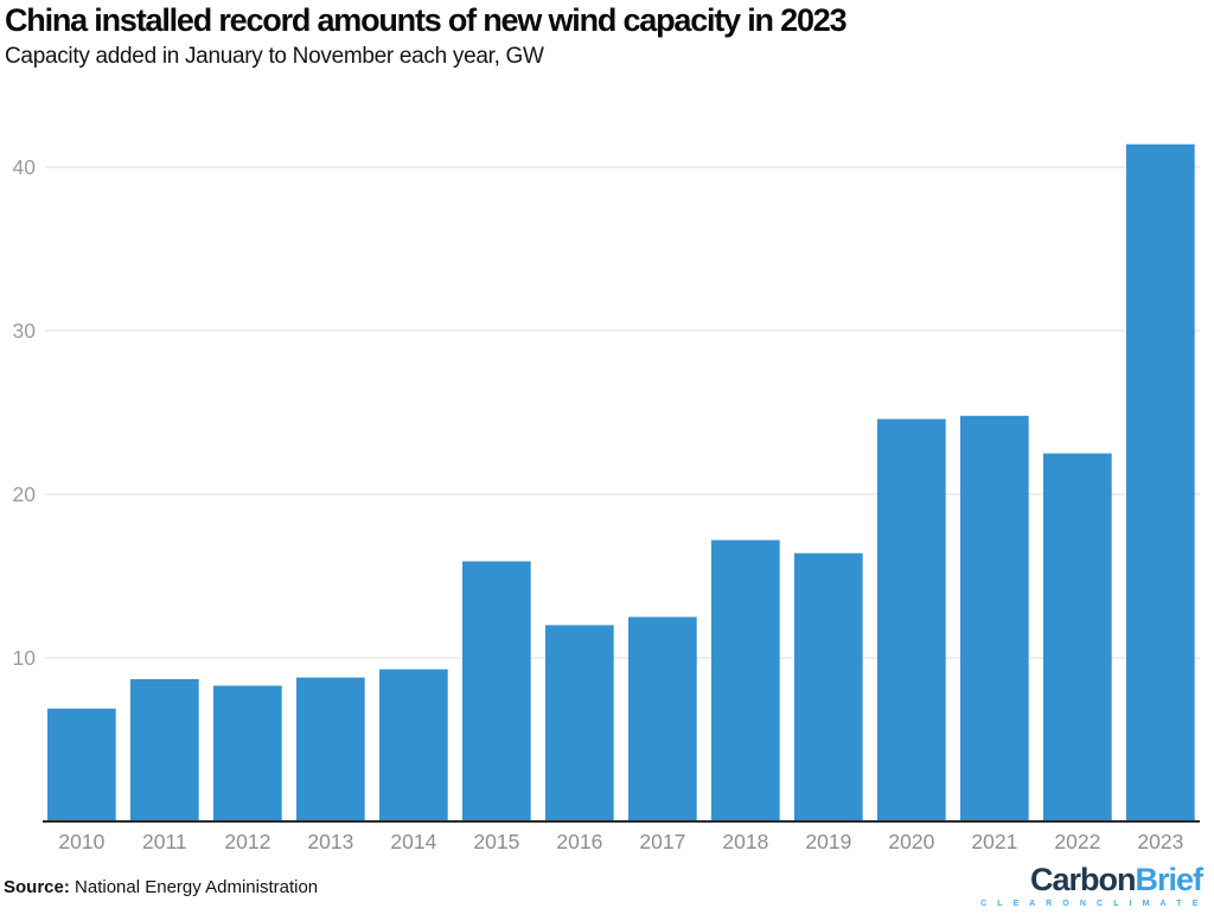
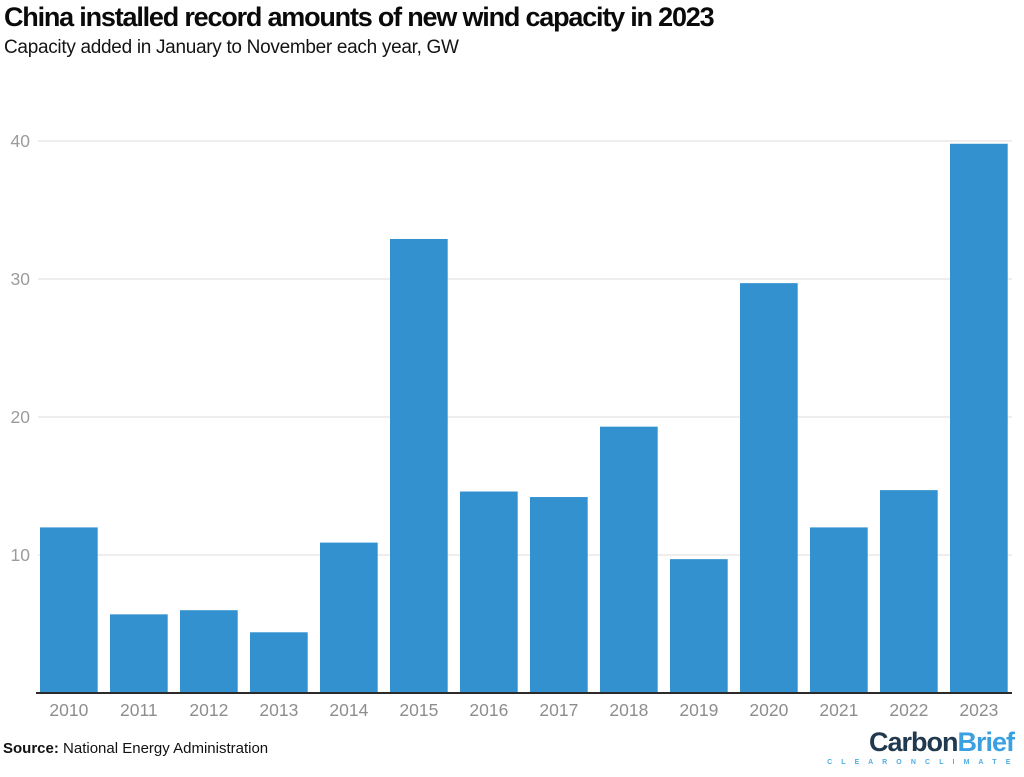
2010: 6.9 -> 12.0
2011: 8.7 -> 5.7
2012: 8.3 -> 6.0
2013: 8.8 -> 4.4
2014: 9.3 -> 10.9
2015: 15.9 -> 32.9
2016: 12.0 -> 14.6
2017: 12.5 -> 14.2
2018: 17.2 -> 19.3
2019: 16.4 -> 9.7
2020: 24.6 -> 29.7
2021: 24.8 -> 12.0
2022: 22.5 -> 14.7
2023: 41.4 -> 39.8
